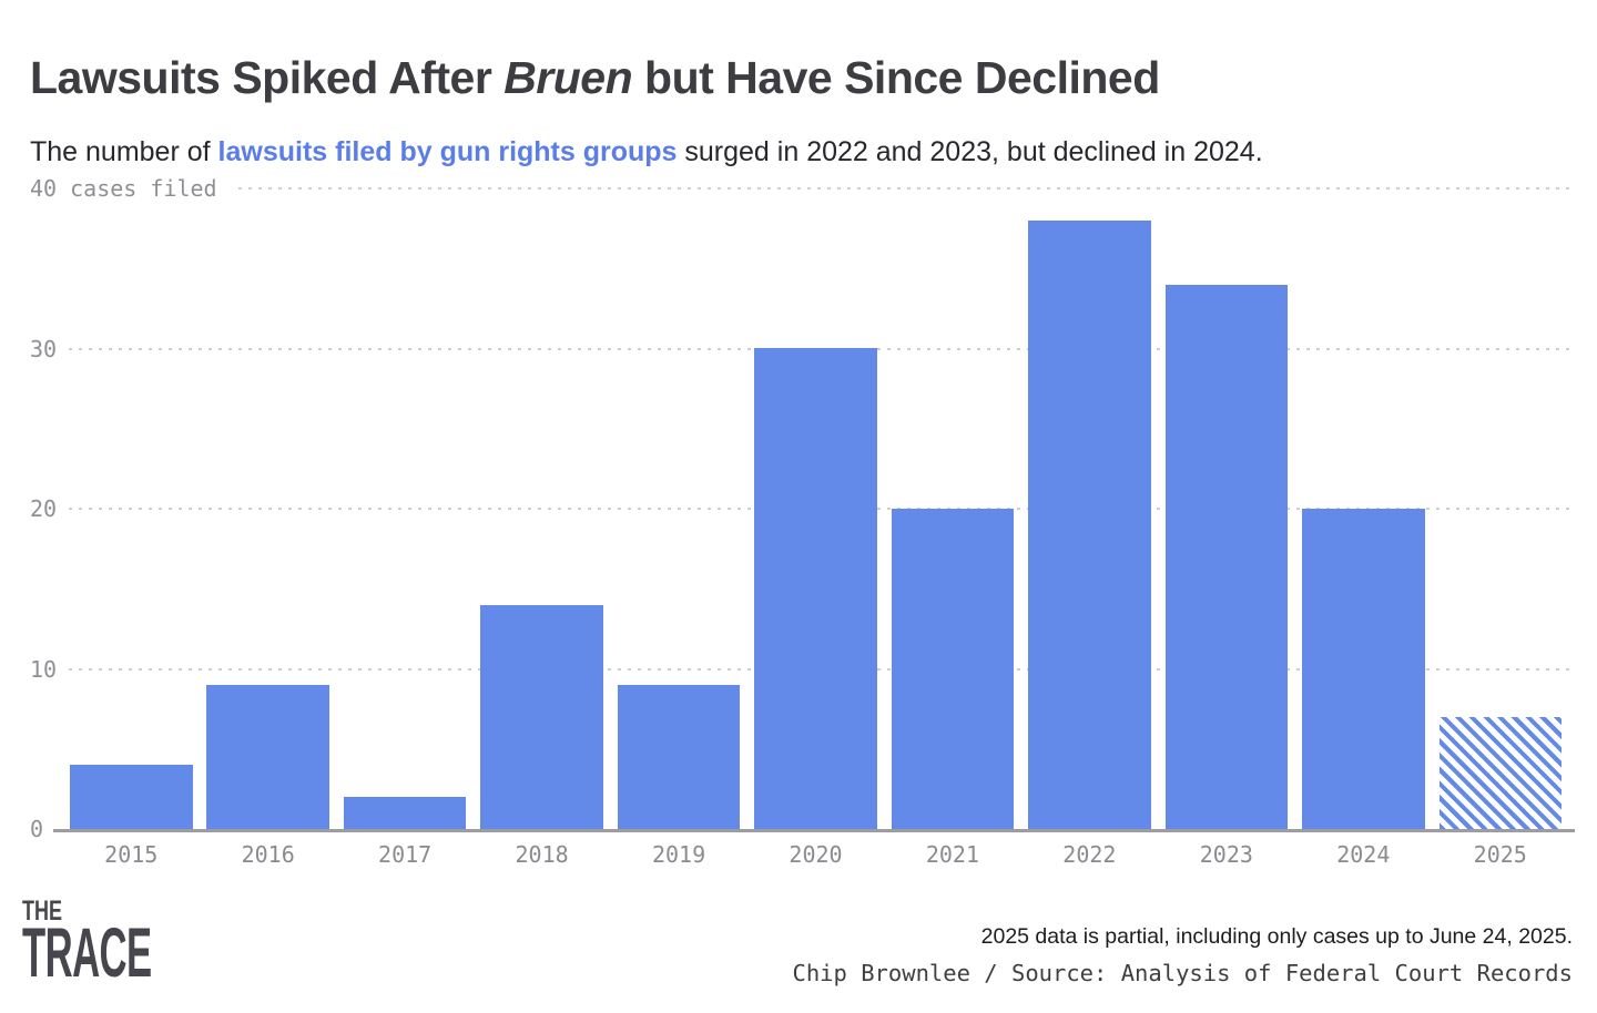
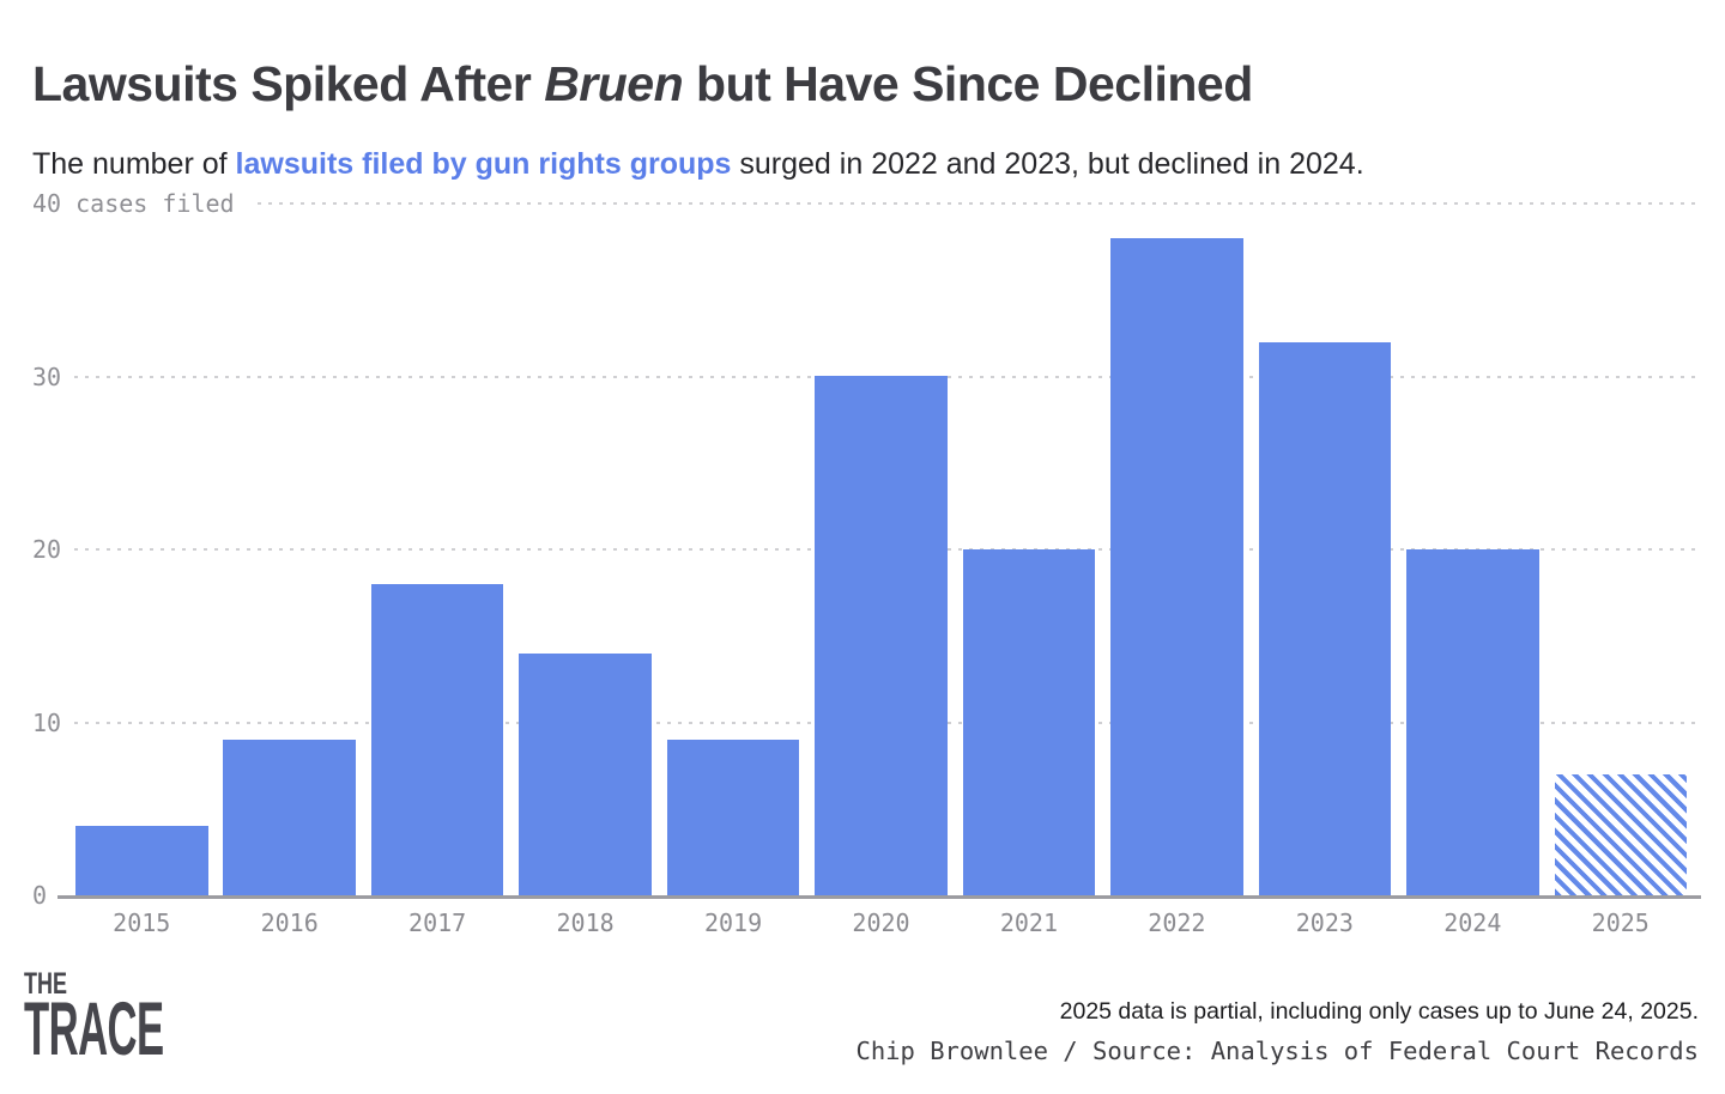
2017: 2 -> 18
2023: 34 -> 32
